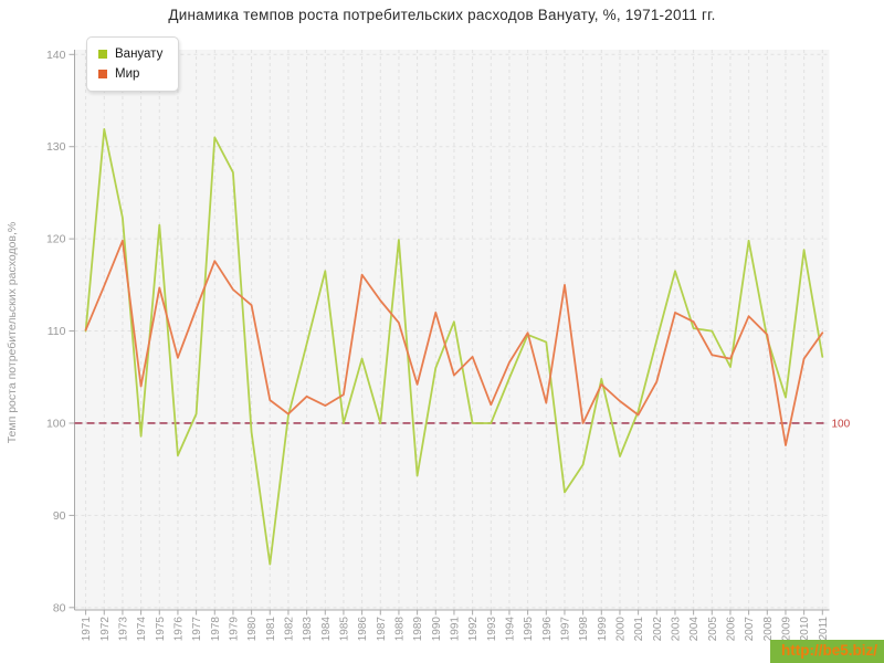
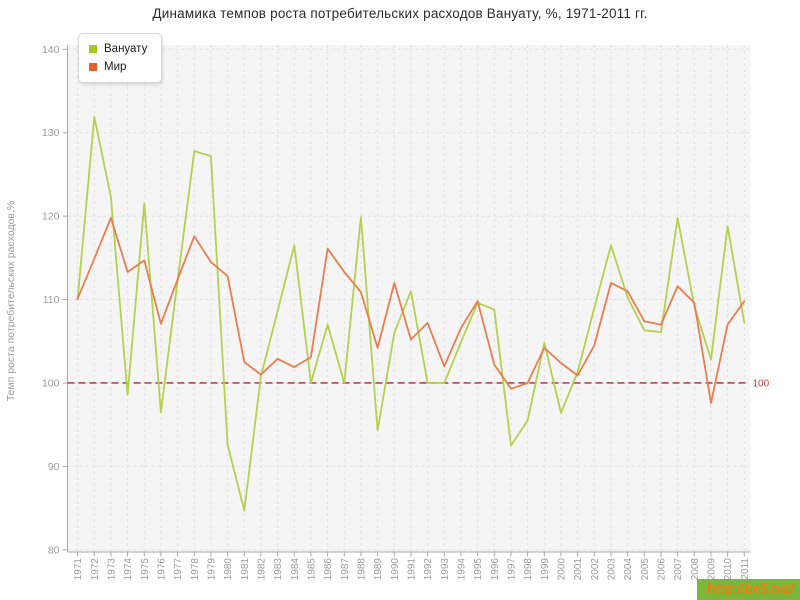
Мир/1974: 104 -> 113
Вануату/1977: 101 -> 112
Вануату/1978: 131 -> 128
Вануату/1980: 99 -> 93
Мир/1997: 115 -> 99
Вануату/2005: 110 -> 106
